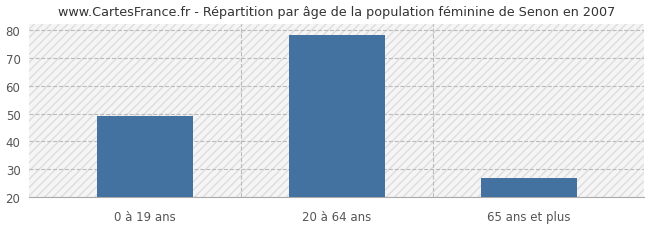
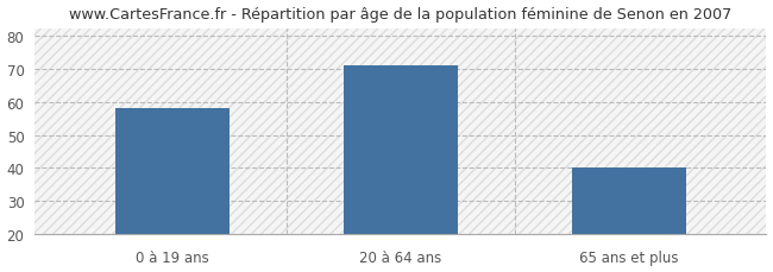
0 à 19 ans: 49 -> 58
20 à 64 ans: 78 -> 71
65 ans et plus: 27 -> 40
